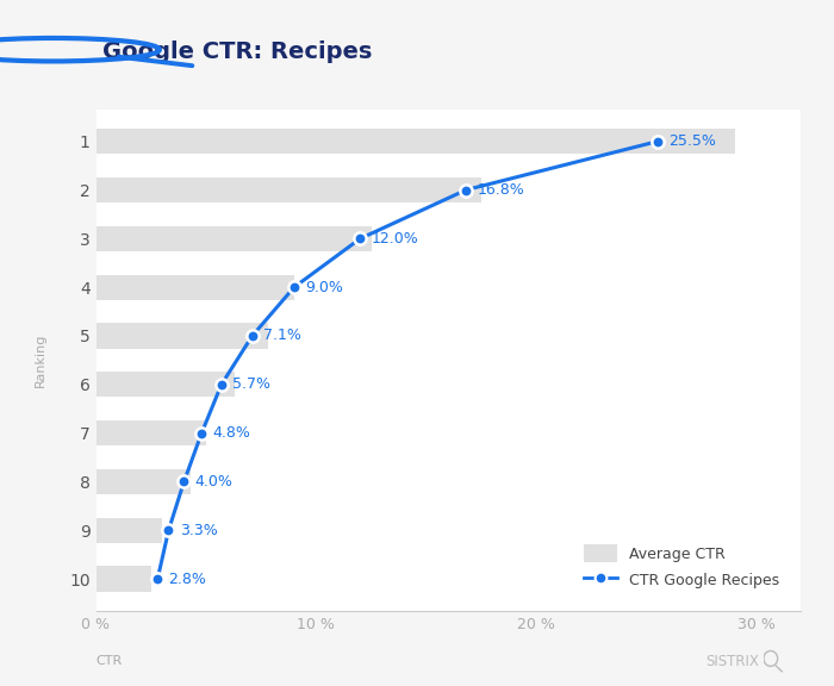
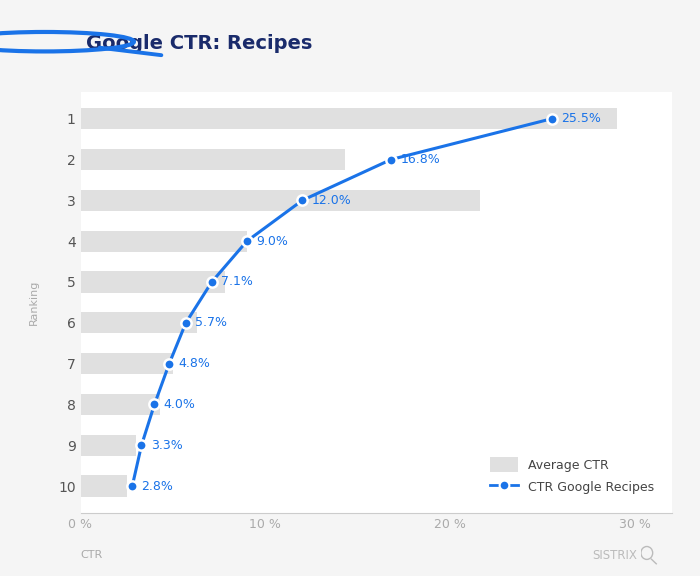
Average CTR/2: 17.5 % -> 14.3 %
Average CTR/3: 12.5 % -> 21.6 %
